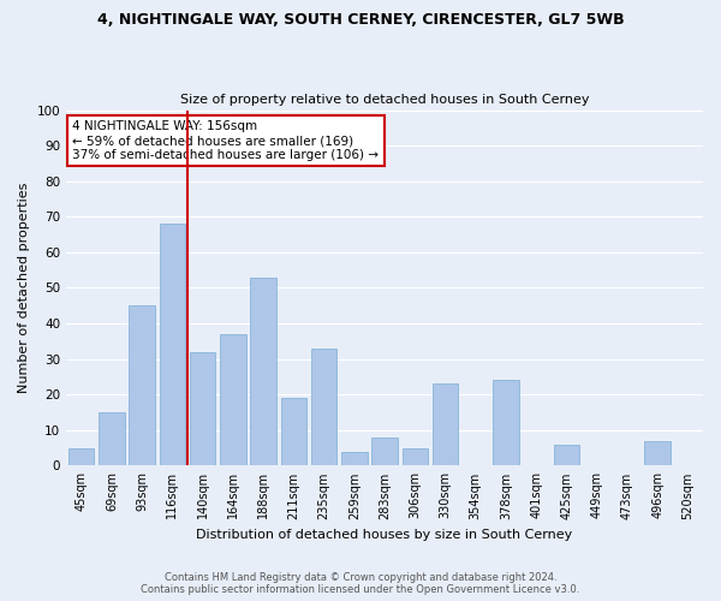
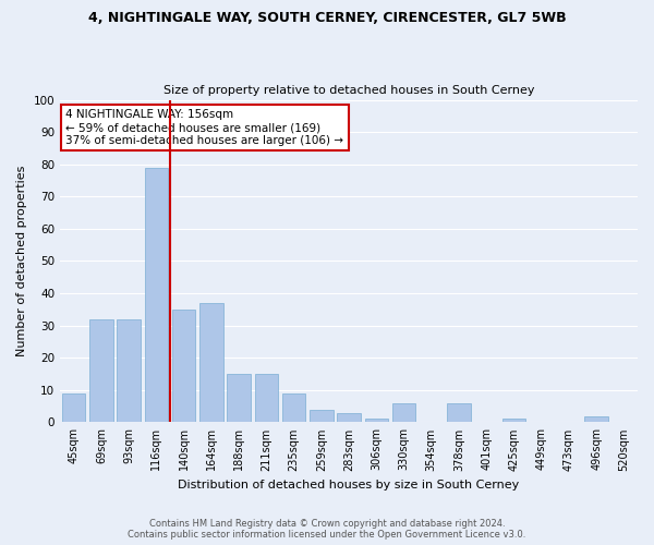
45sqm: 5 -> 9
69sqm: 15 -> 32
93sqm: 45 -> 32
116sqm: 68 -> 79
140sqm: 32 -> 35
188sqm: 53 -> 15
211sqm: 19 -> 15
235sqm: 33 -> 9
283sqm: 8 -> 3
306sqm: 5 -> 1
330sqm: 23 -> 6
378sqm: 24 -> 6
425sqm: 6 -> 1
496sqm: 7 -> 2
